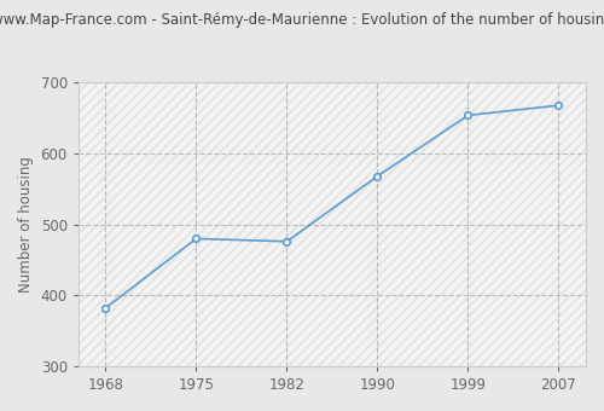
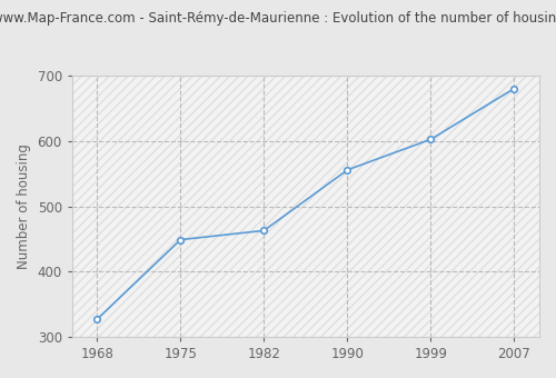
1968: 382 -> 327
1975: 480 -> 449
1982: 476 -> 463
1990: 568 -> 556
1999: 654 -> 603
2007: 668 -> 681
